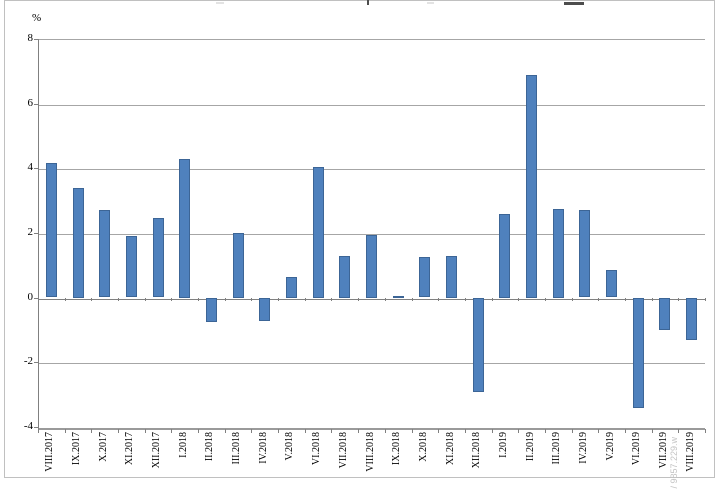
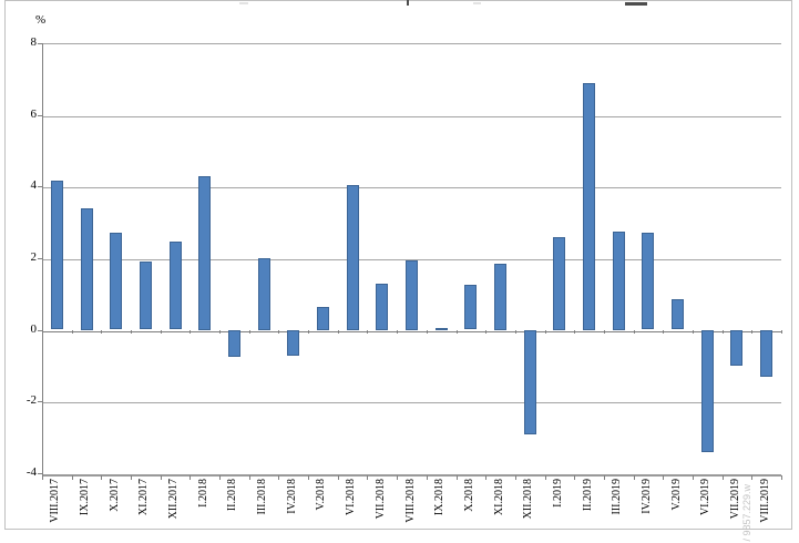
XI.2018: 1.3 -> 1.9
